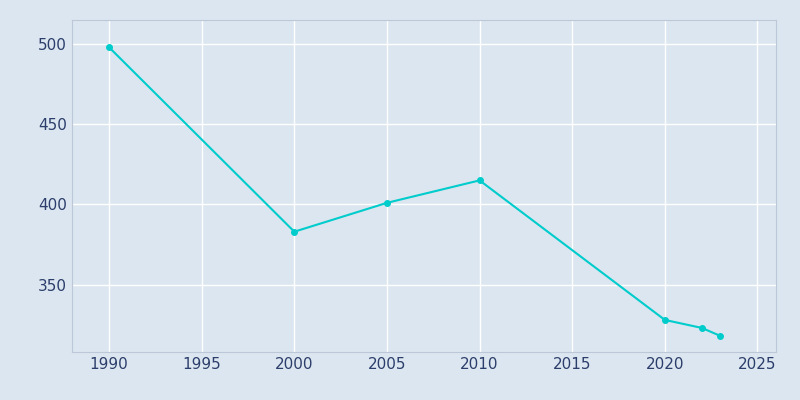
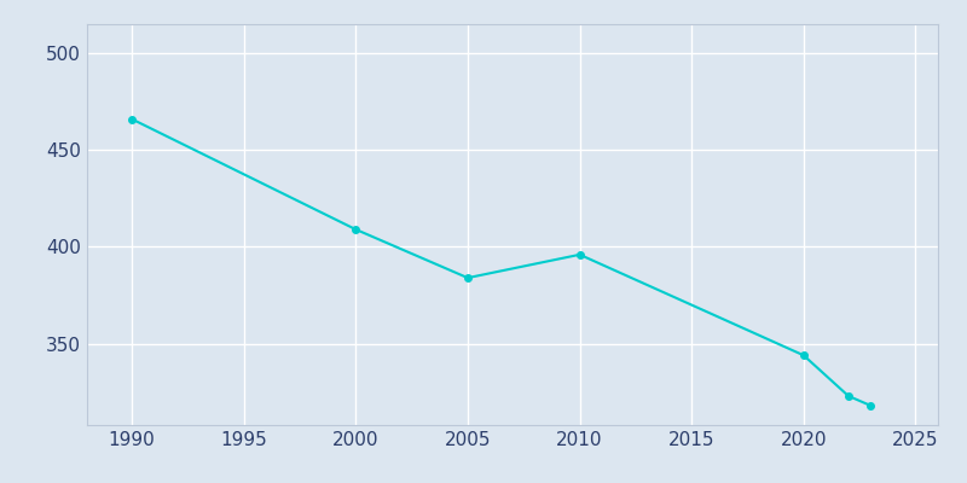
1990: 498 -> 466
2000: 383 -> 409
2005: 401 -> 384
2010: 415 -> 396
2020: 328 -> 344
